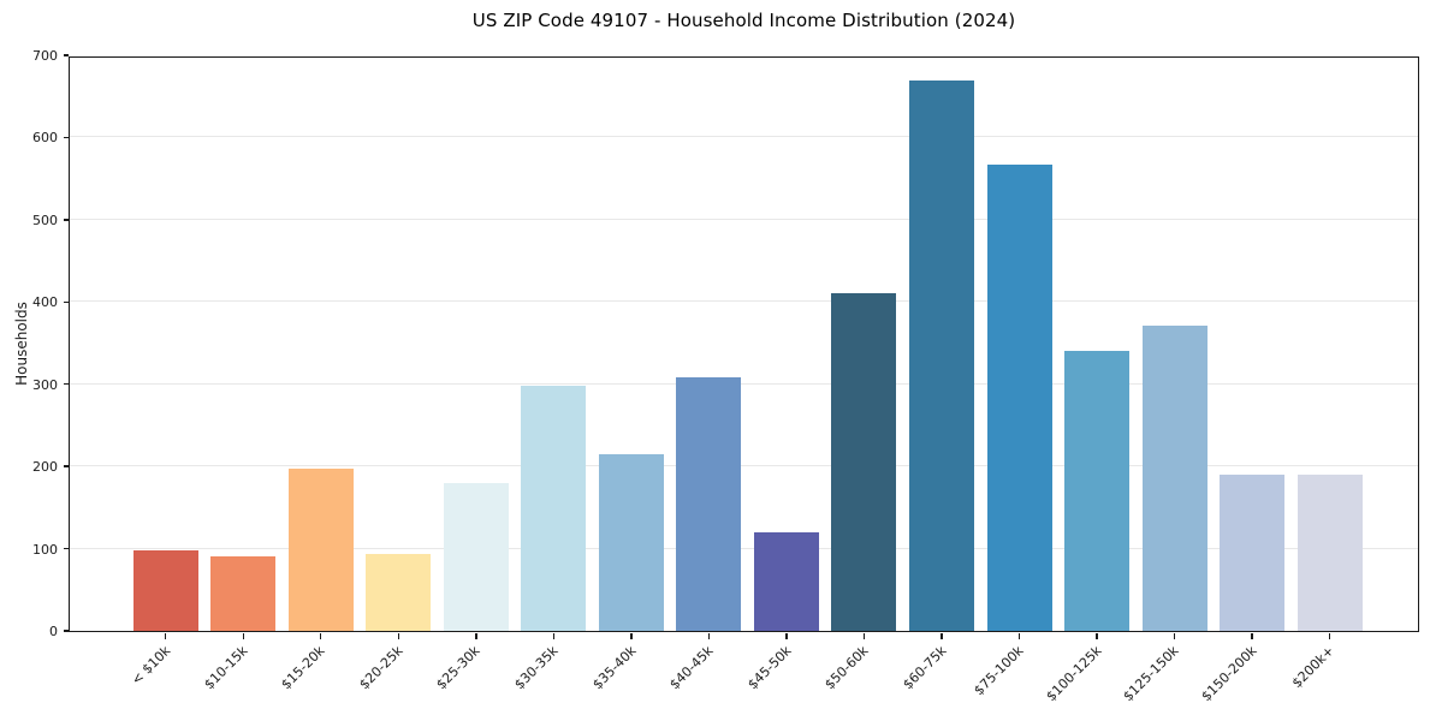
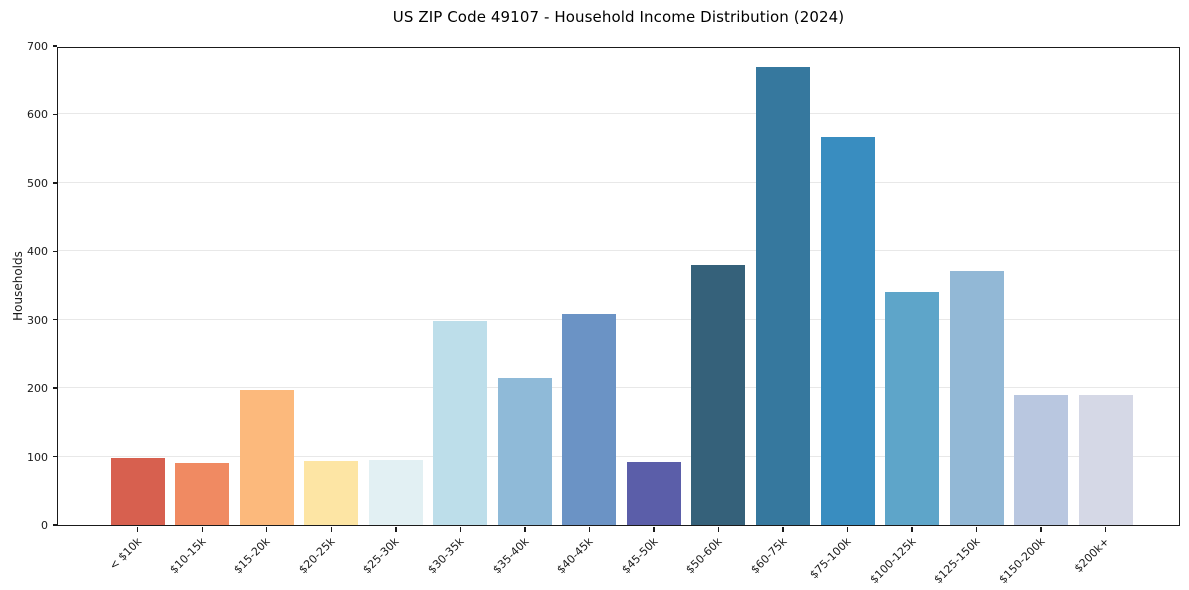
$25-30k: 180 -> 100
$45-50k: 120 -> 90
$50-60k: 410 -> 380
